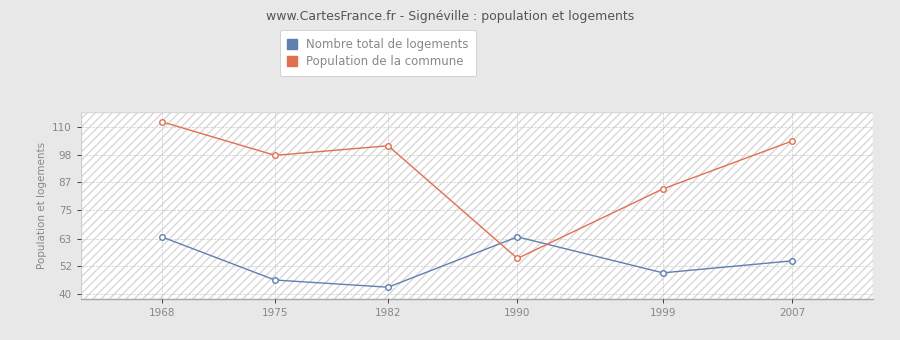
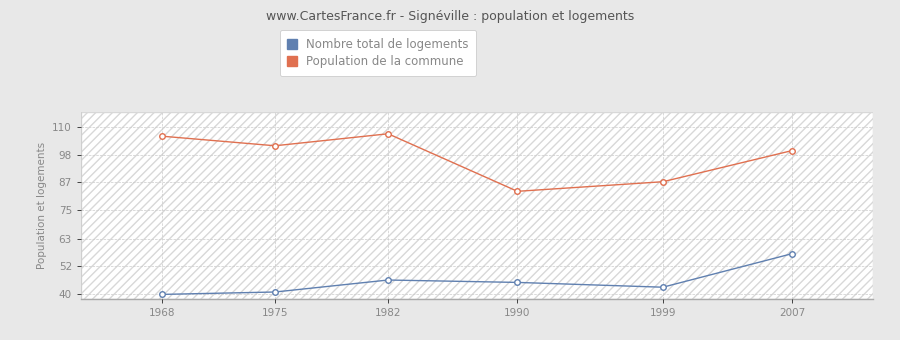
Nombre total de logements/1968: 64 -> 40
Population de la commune/1968: 112 -> 106
Nombre total de logements/1975: 46 -> 41
Population de la commune/1975: 98 -> 102
Nombre total de logements/1982: 43 -> 46
Population de la commune/1982: 102 -> 107
Nombre total de logements/1990: 64 -> 45
Population de la commune/1990: 55 -> 83
Nombre total de logements/1999: 49 -> 43
Population de la commune/1999: 84 -> 87
Nombre total de logements/2007: 54 -> 57
Population de la commune/2007: 104 -> 100
